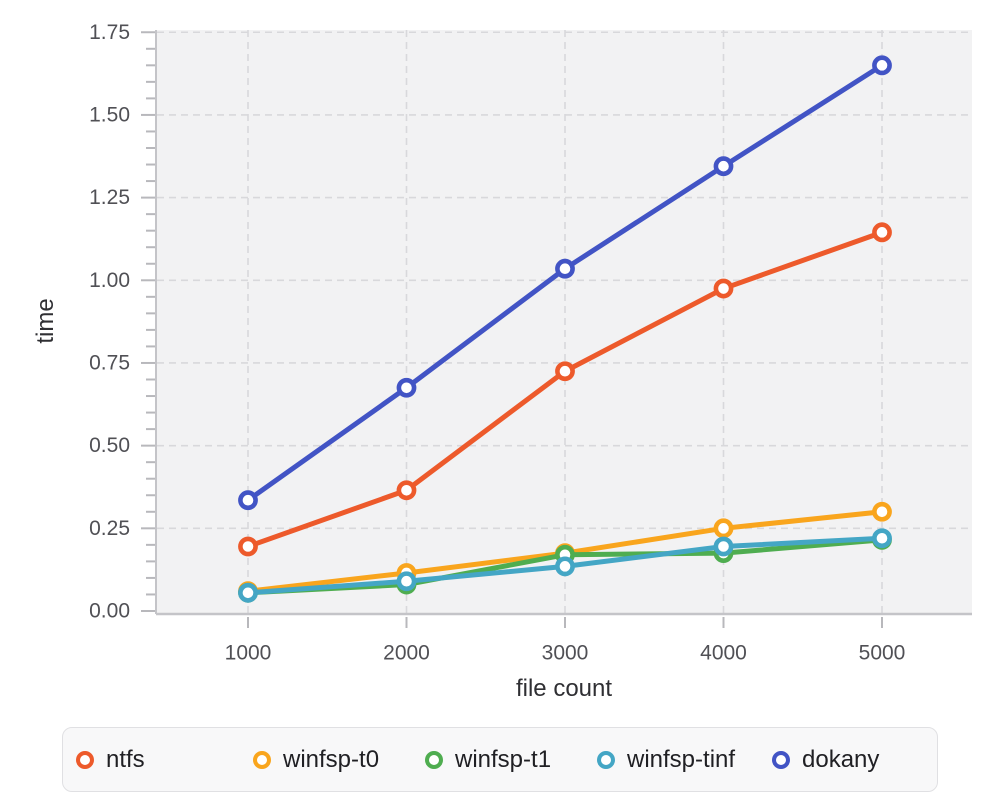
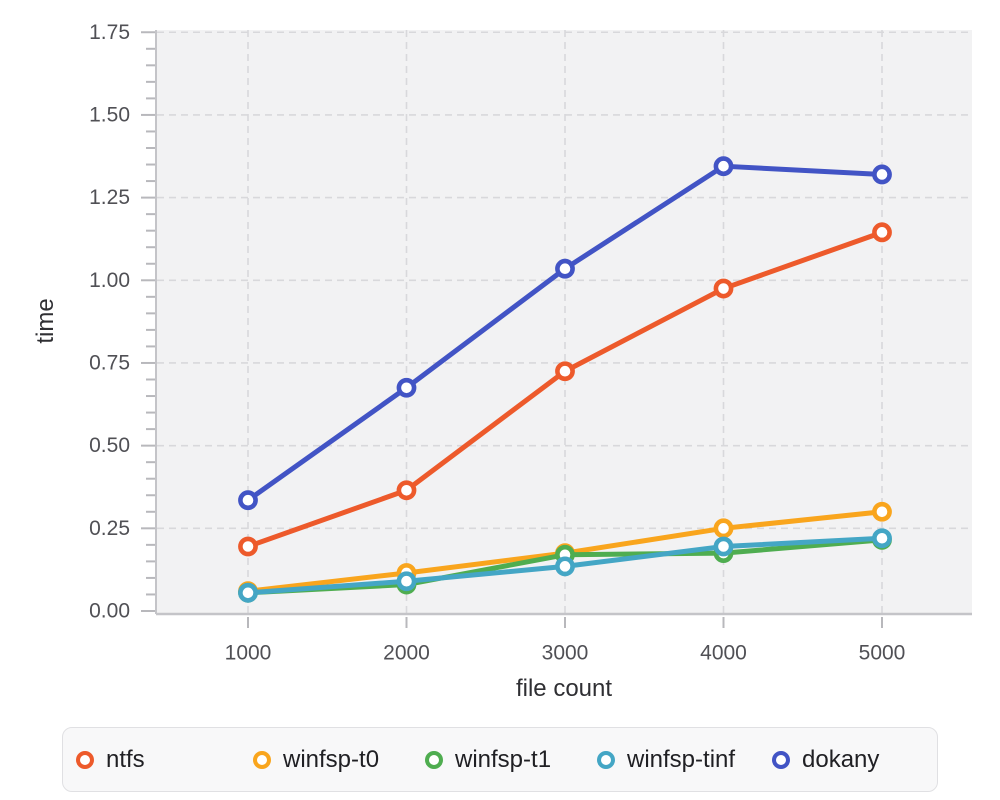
dokany/5000: 1.65 -> 1.32
